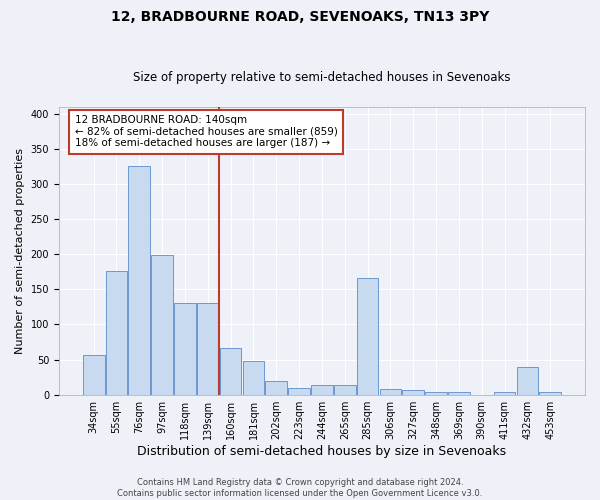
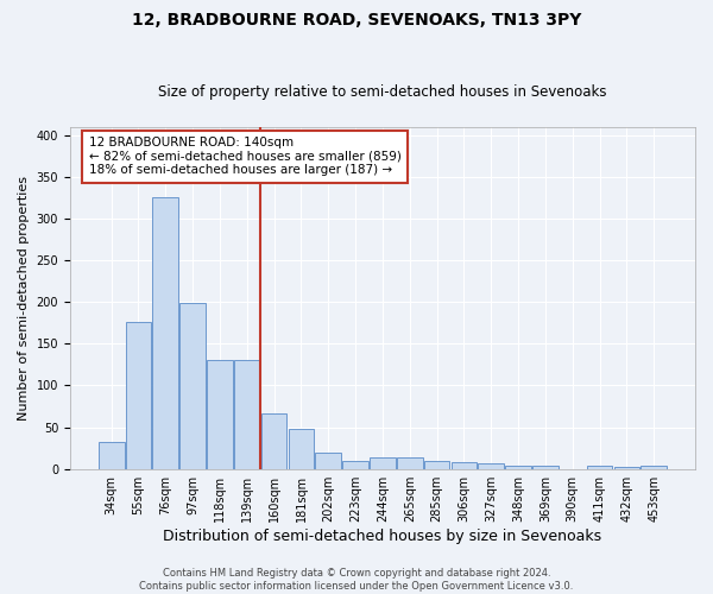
34sqm: 56 -> 33
285sqm: 166 -> 9
432sqm: 40 -> 2
